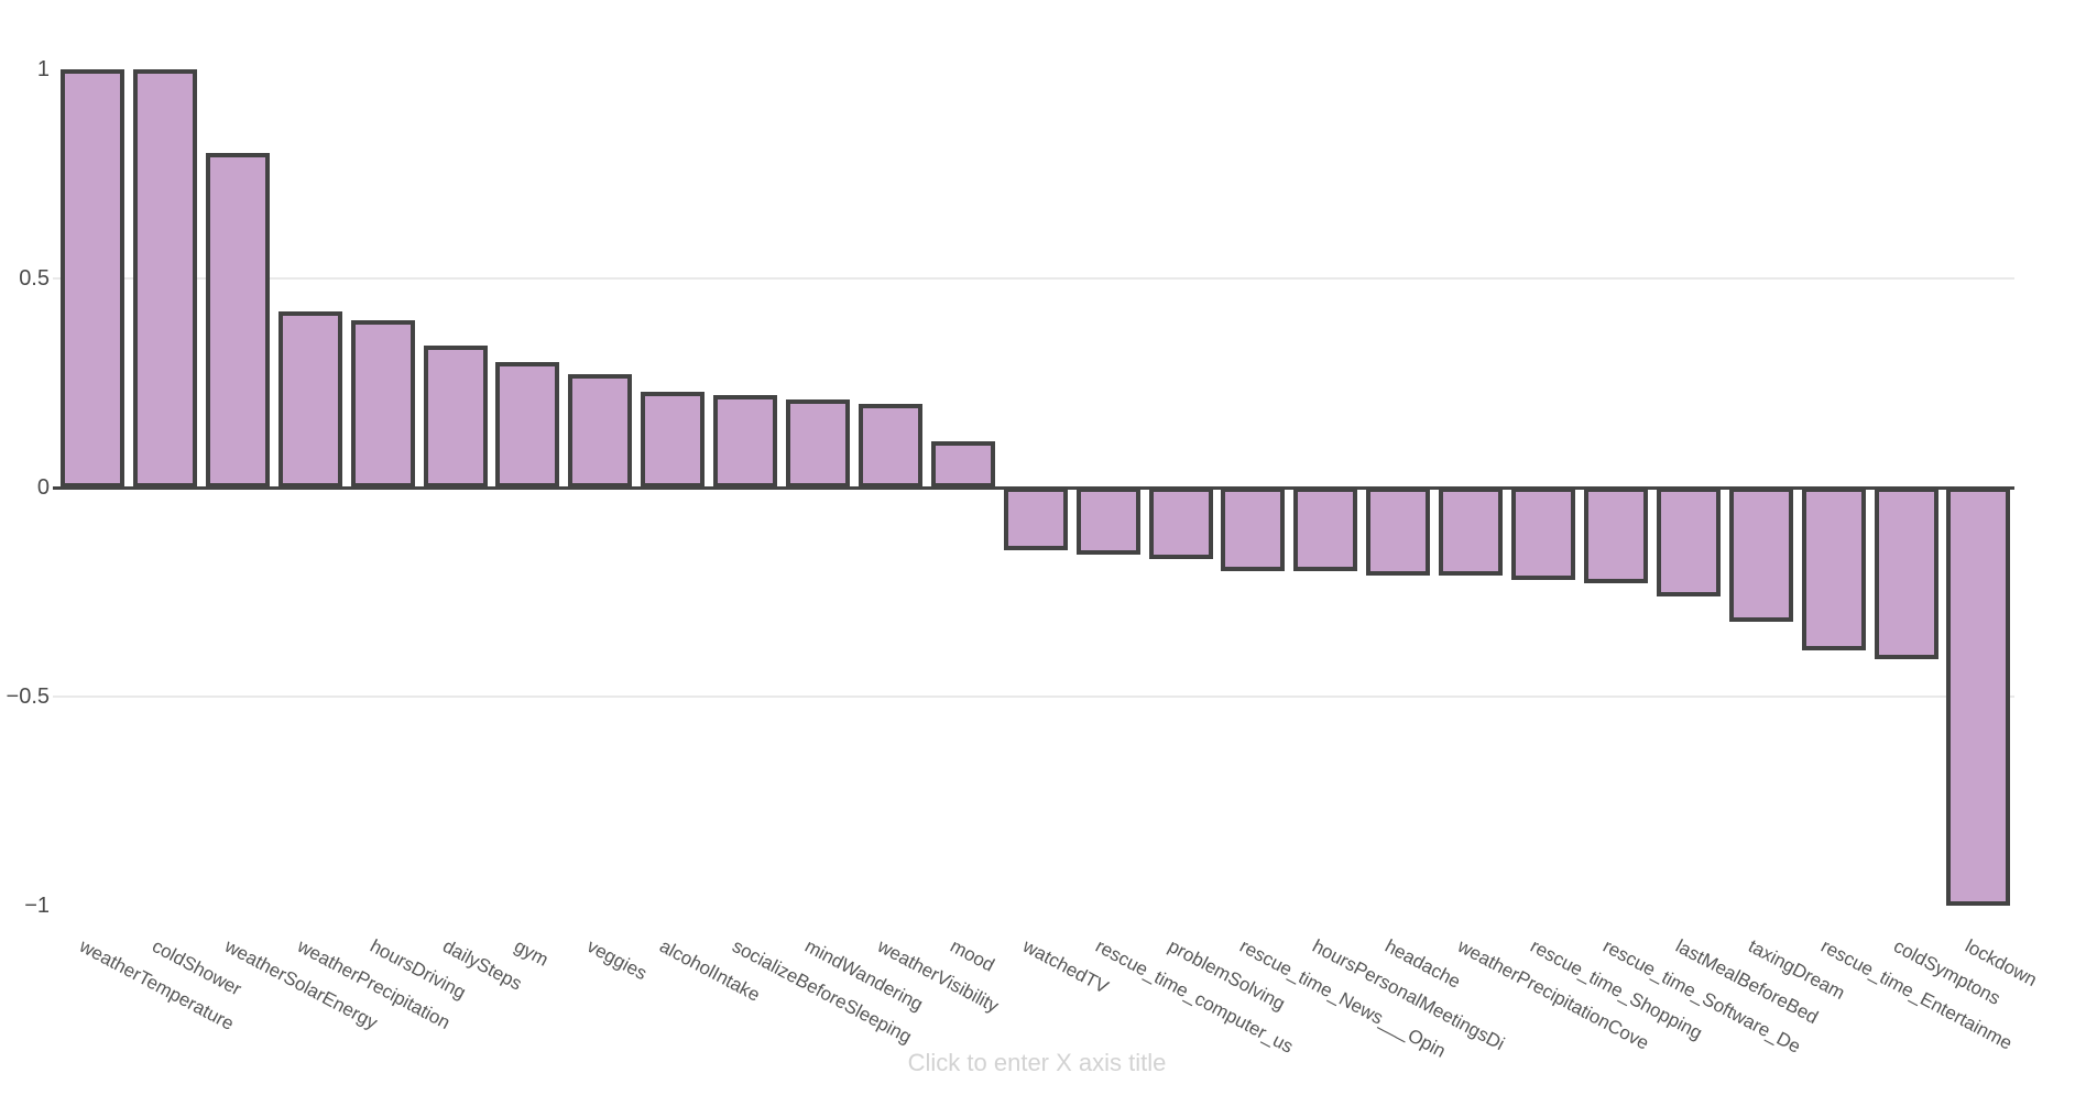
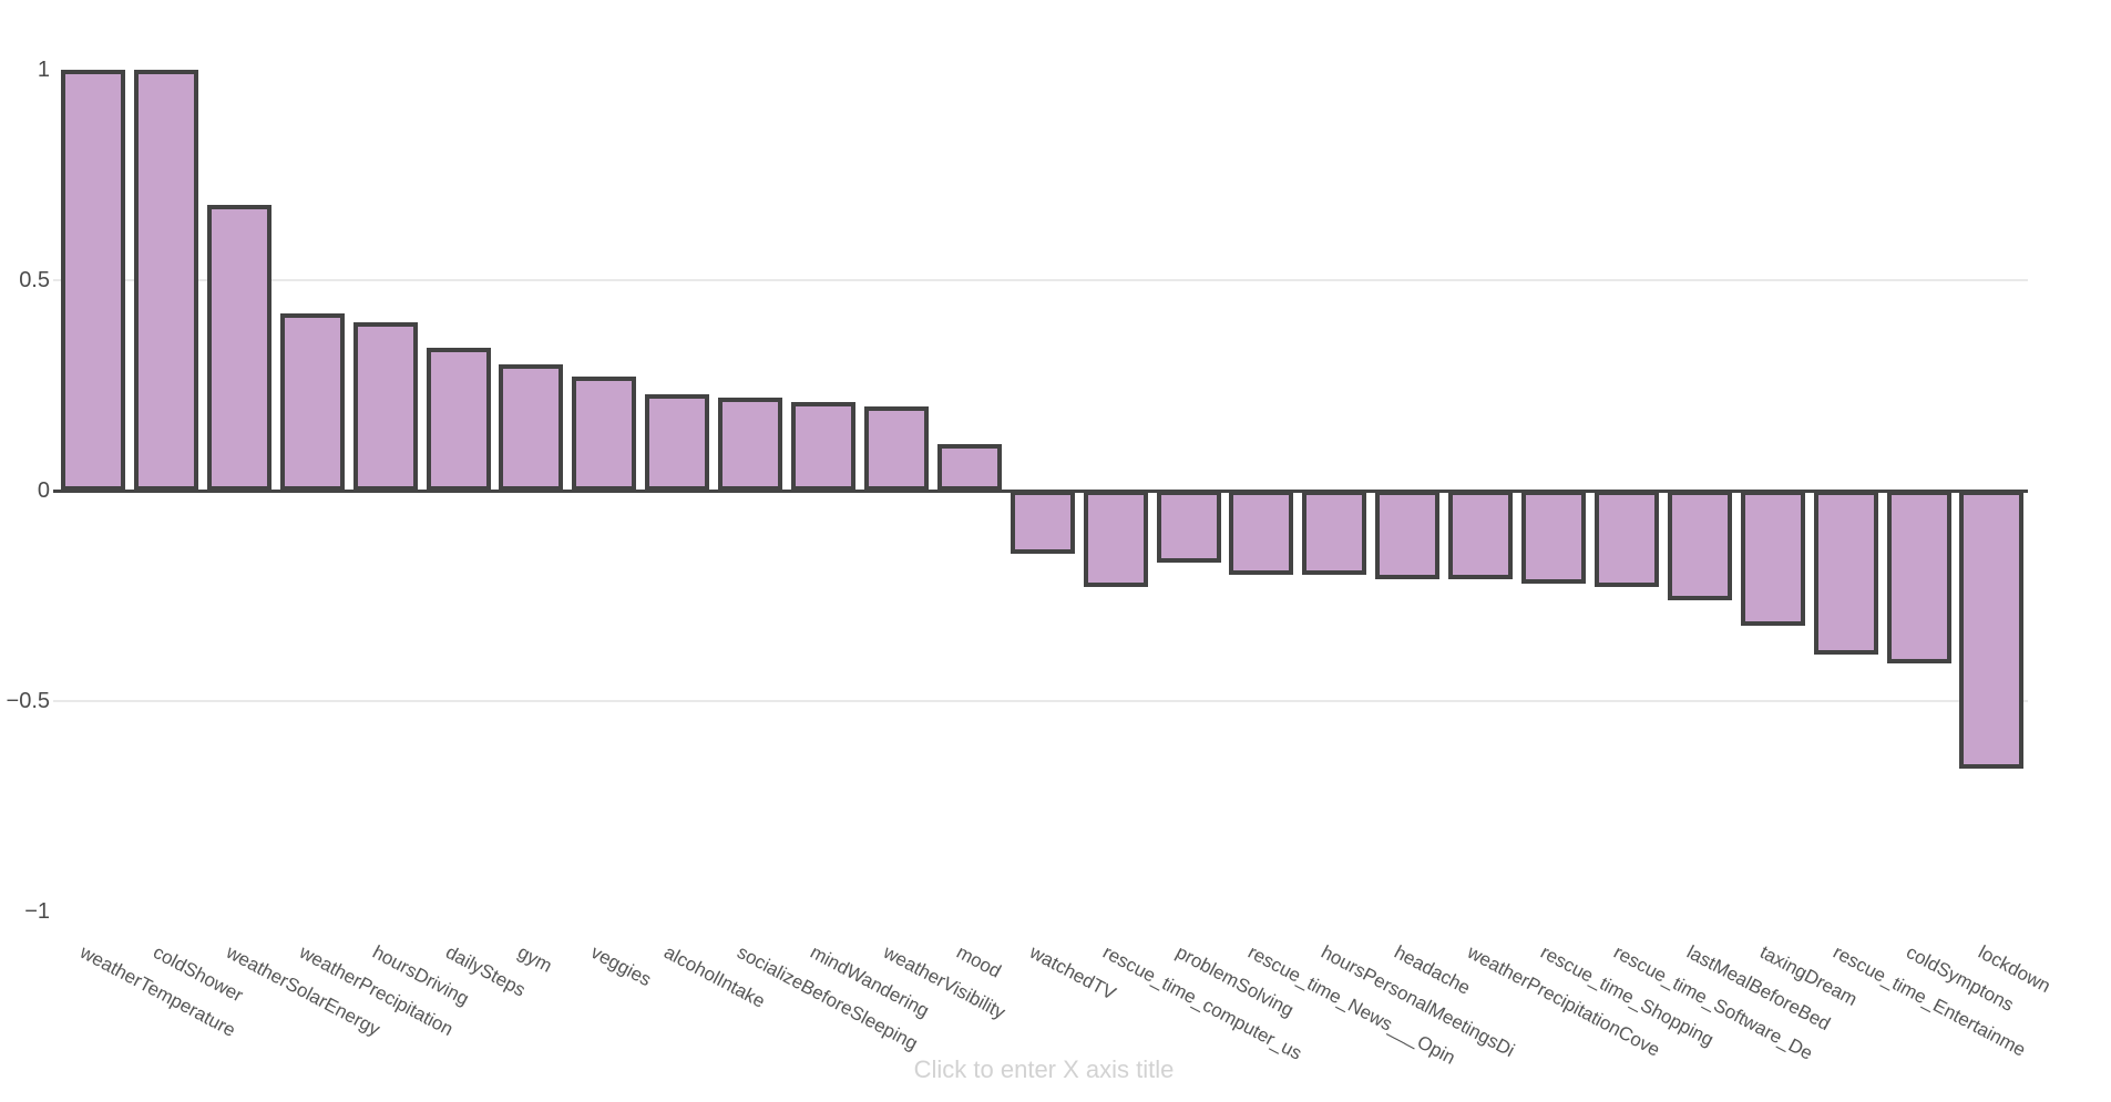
weatherSolarEnergy: 0.80 -> 0.68
rescue_time_computer_us: -0.16 -> -0.23
lockdown: -1.00 -> -0.66
